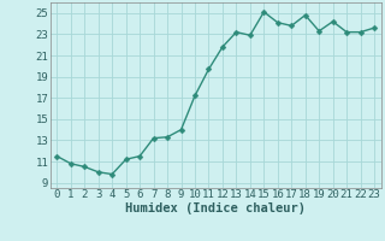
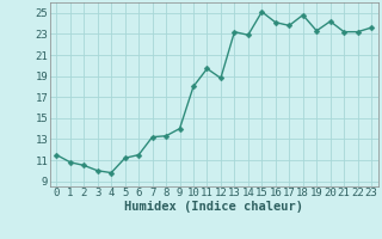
10: 17.2 -> 18.0
12: 21.8 -> 18.8
